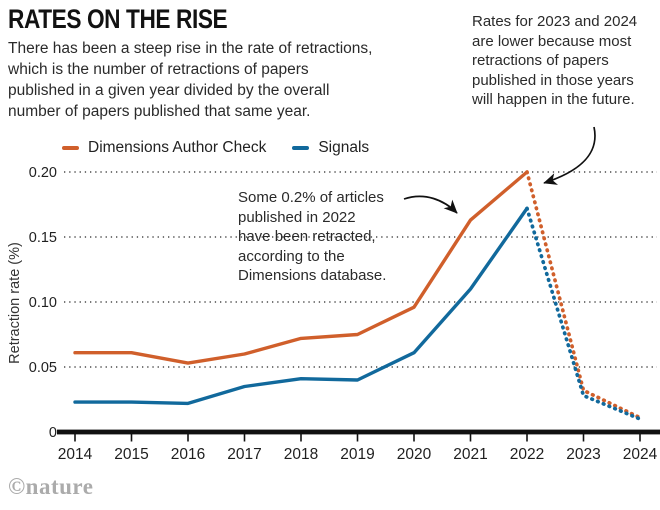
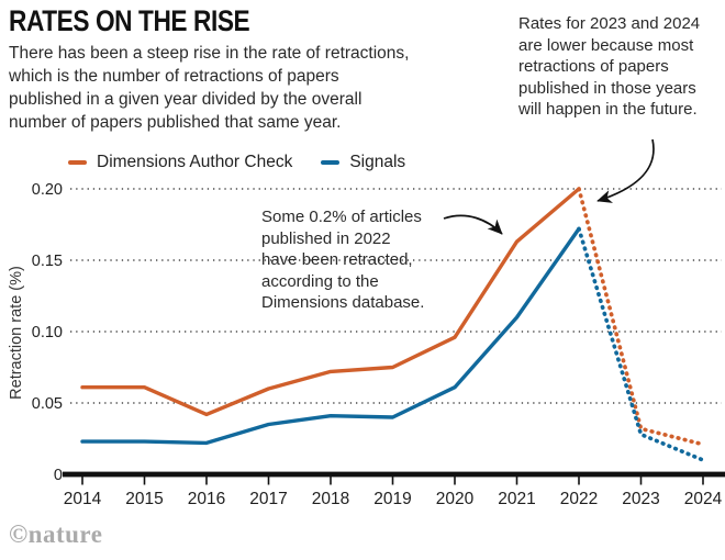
Dimensions Author Check/2016: 0.053 -> 0.042
Dimensions Author Check/2024: 0.011 -> 0.021
